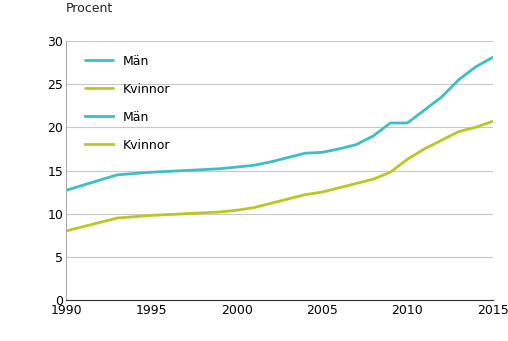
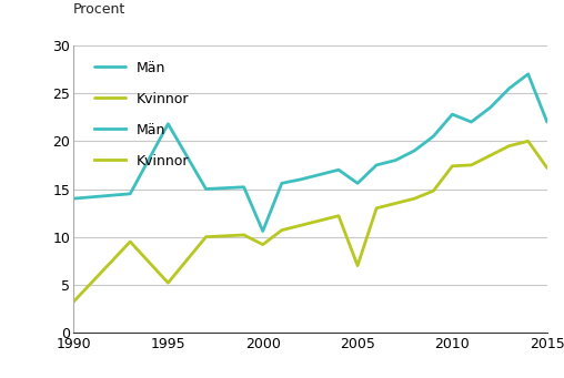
Män/1990: 12.7 -> 14.0
Kvinnor/1990: 8.0 -> 3.2
Män/1995: 14.8 -> 21.8
Kvinnor/1995: 9.8 -> 5.2
Män/2000: 15.4 -> 10.6
Kvinnor/2000: 10.4 -> 9.2
Män/2005: 17.1 -> 15.6
Kvinnor/2005: 12.5 -> 7.0
Män/2010: 20.5 -> 22.8
Kvinnor/2010: 16.3 -> 17.4
Män/2015: 28.1 -> 22.0
Kvinnor/2015: 20.7 -> 17.2
